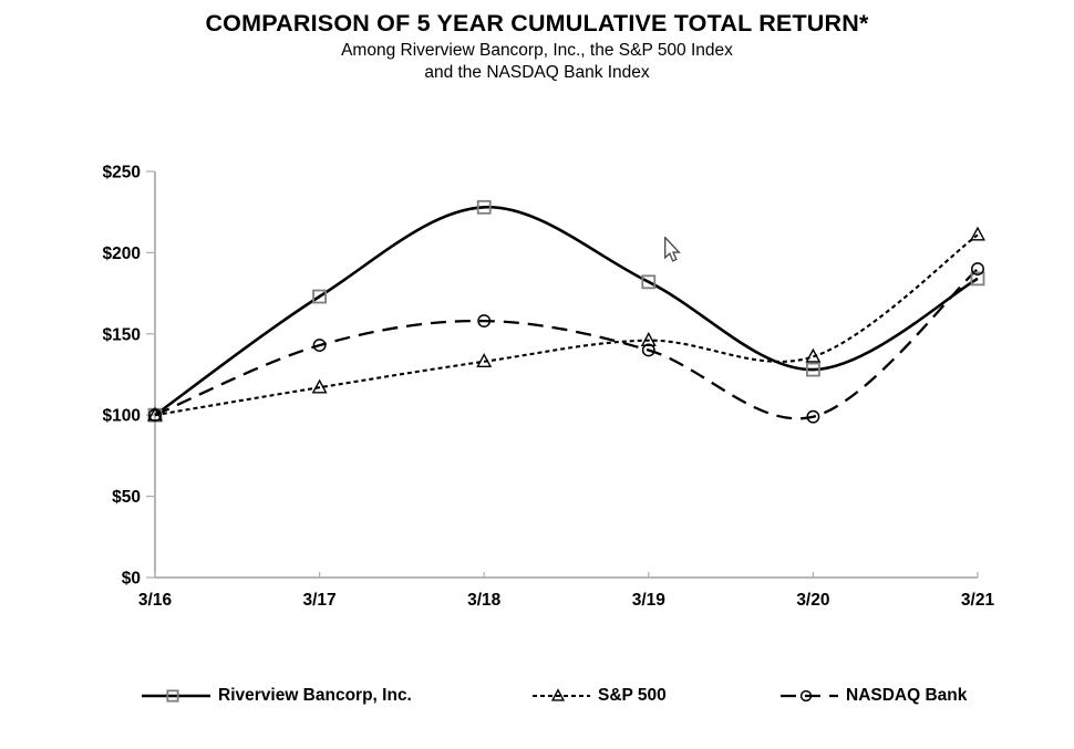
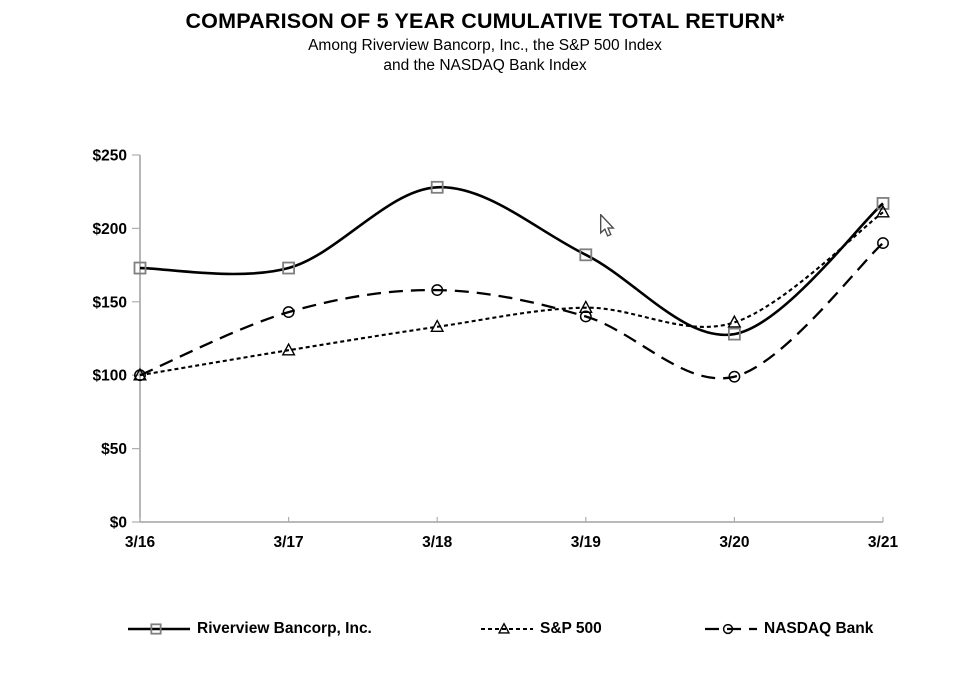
Riverview Bancorp, Inc./3/16: $100 -> $173
Riverview Bancorp, Inc./3/21: $184 -> $217
